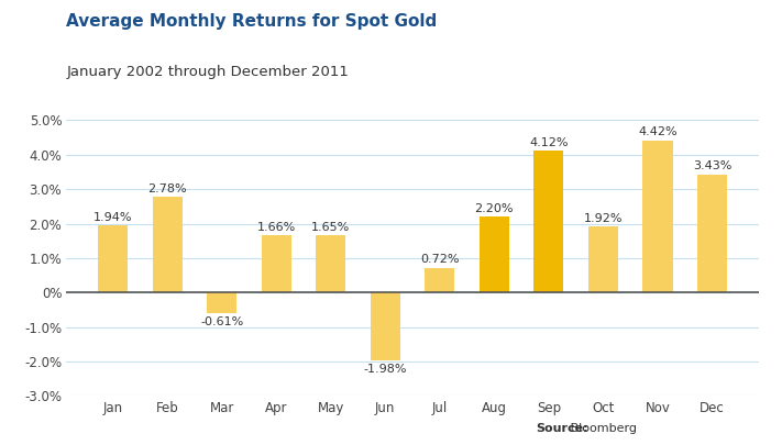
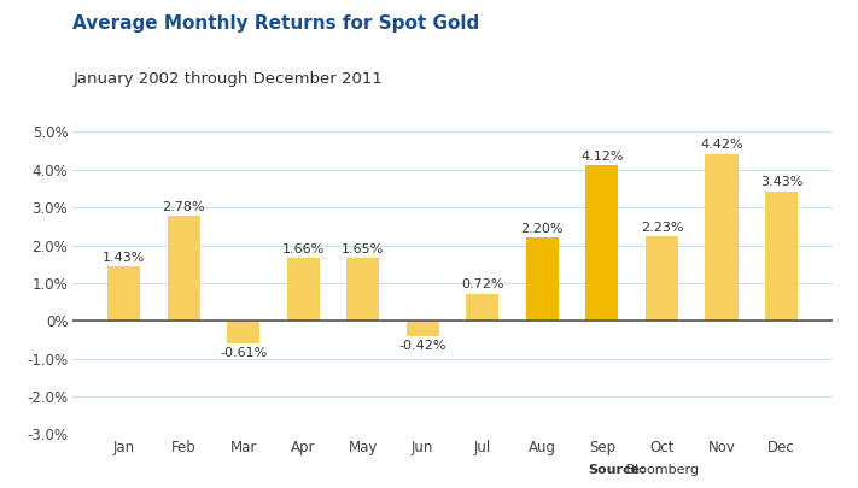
Jan: 1.94% -> 1.43%
Jun: -1.98% -> -0.42%
Oct: 1.92% -> 2.23%
